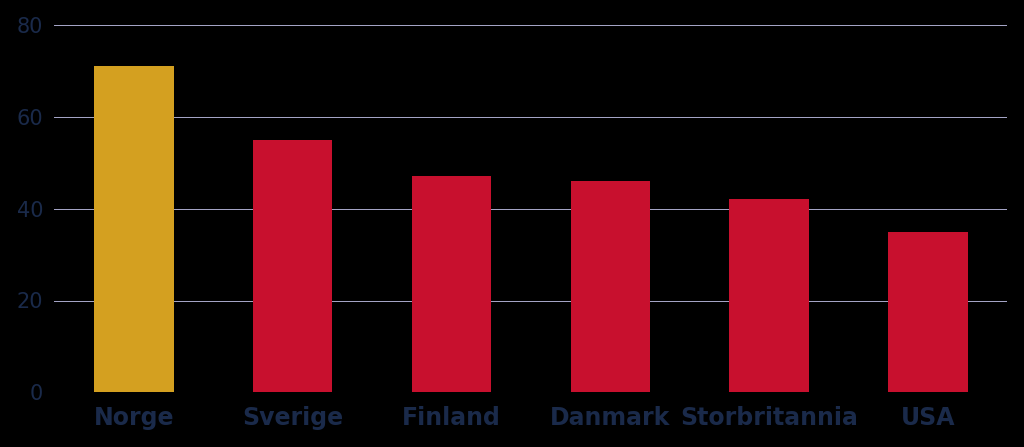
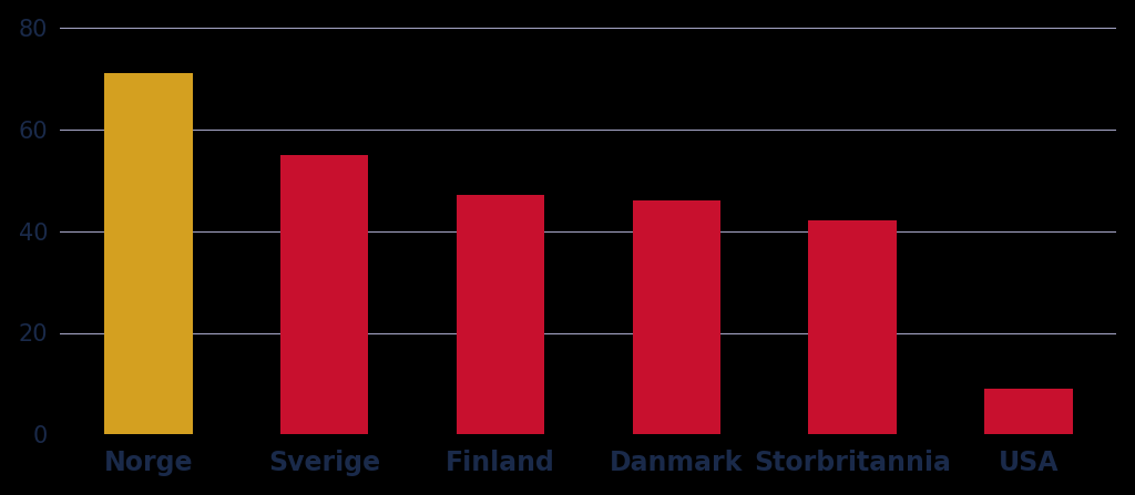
USA: 35 -> 9
